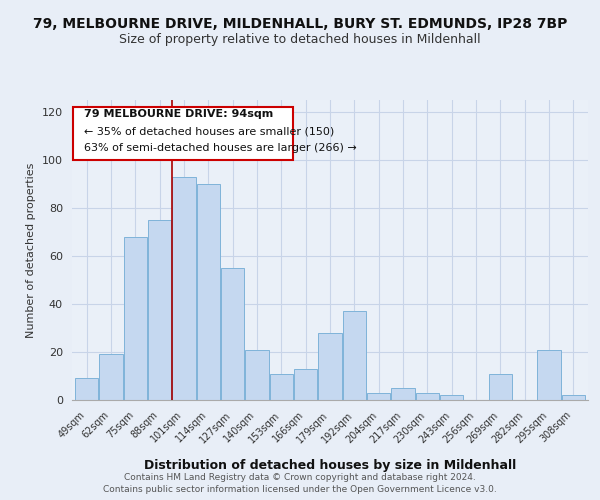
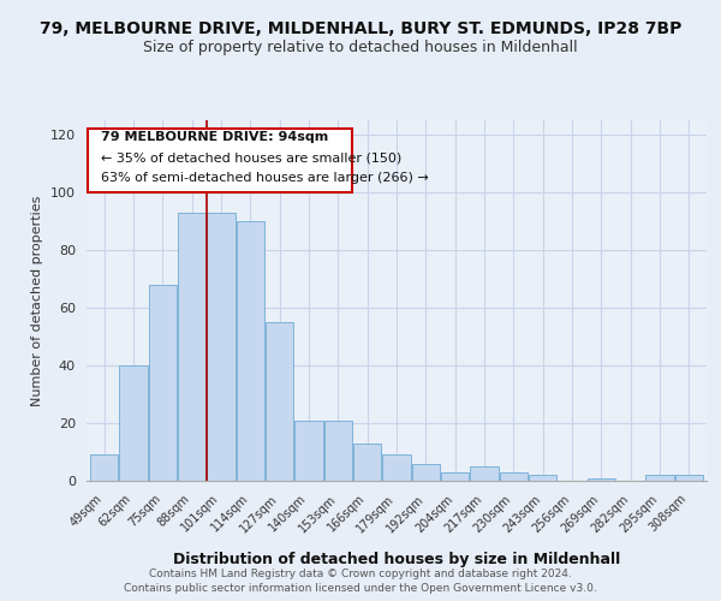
62sqm: 19 -> 40
88sqm: 75 -> 93
153sqm: 11 -> 21
179sqm: 28 -> 9
192sqm: 37 -> 6
269sqm: 11 -> 1
295sqm: 21 -> 2
